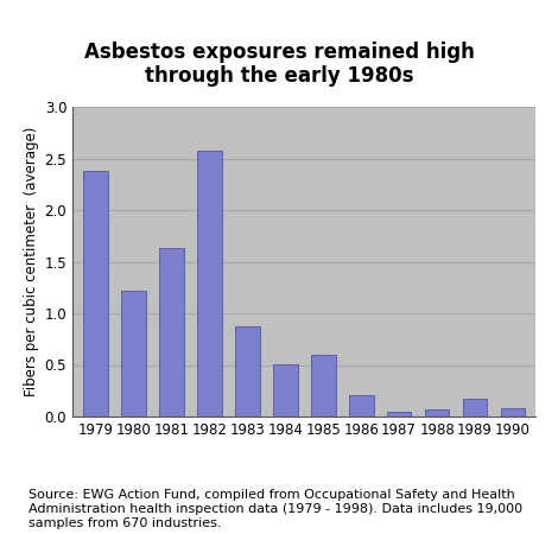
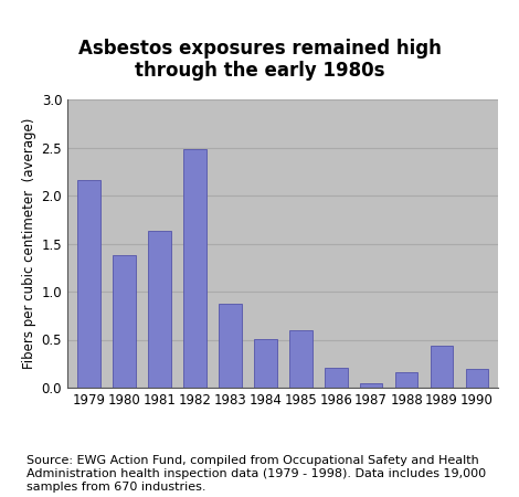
1979: 2.38 -> 2.16
1980: 1.22 -> 1.38
1982: 2.57 -> 2.48
1988: 0.07 -> 0.16
1989: 0.17 -> 0.44
1990: 0.08 -> 0.20
